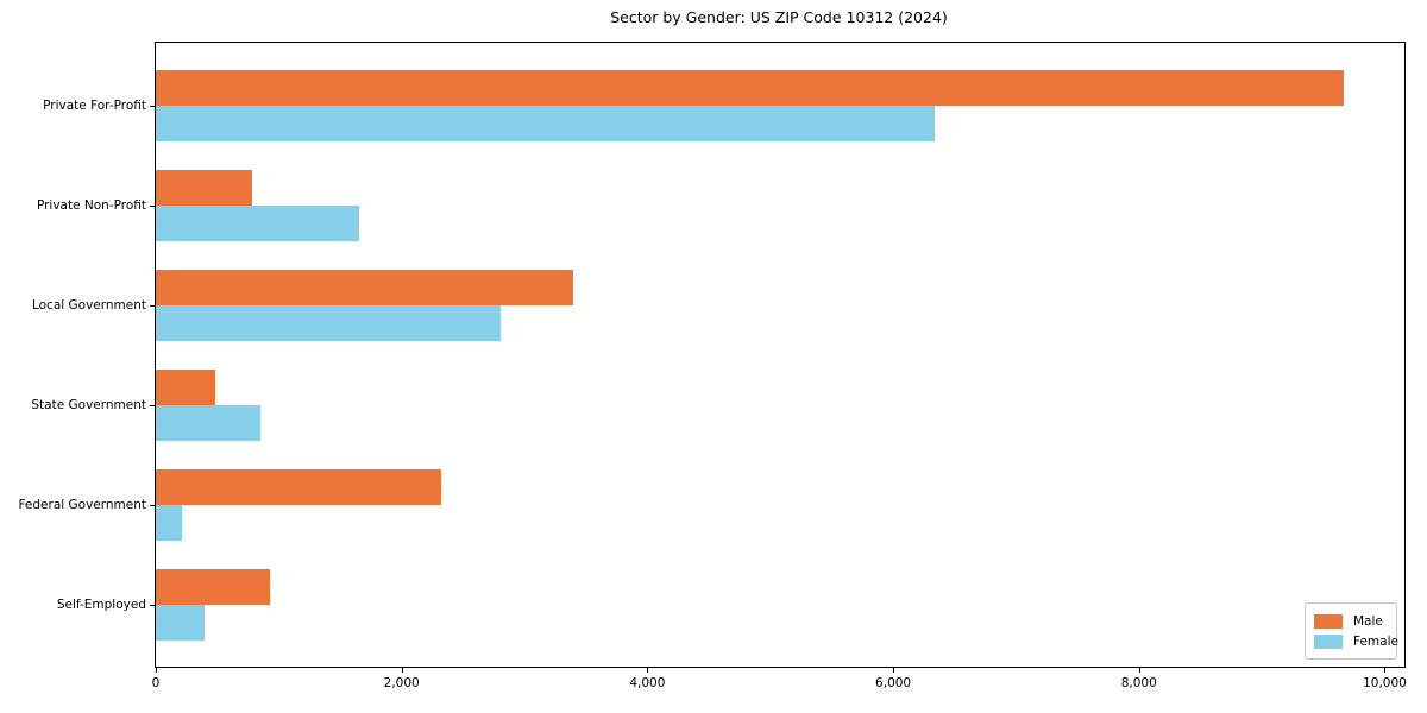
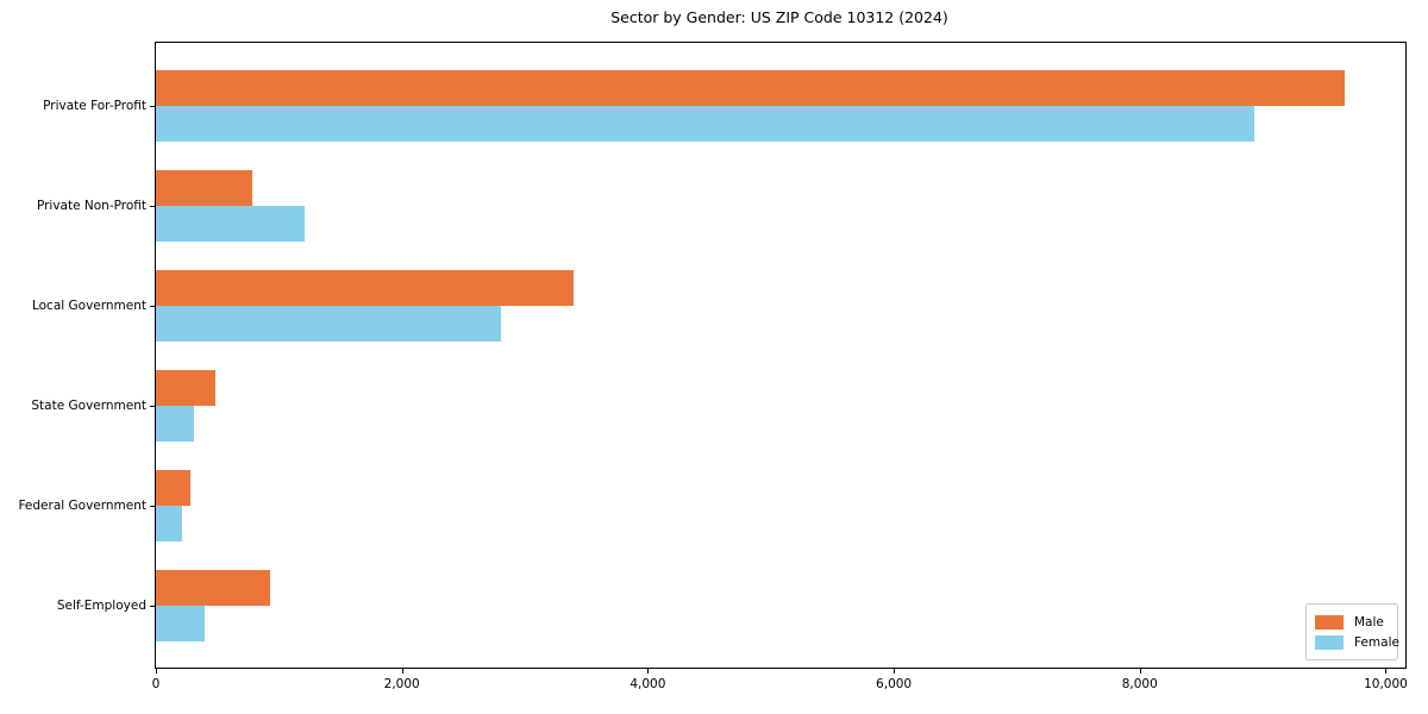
Female/Private For-Profit: 6340 -> 8930
Female/Private Non-Profit: 1650 -> 1210
Female/State Government: 850 -> 310
Male/Federal Government: 2320 -> 280
